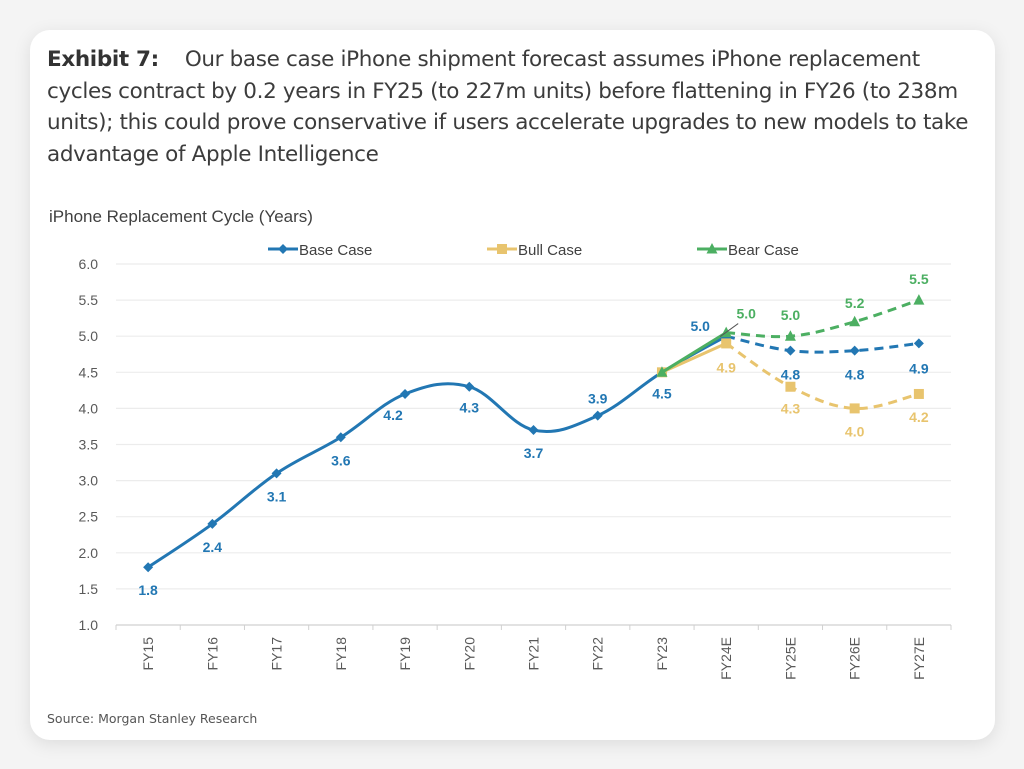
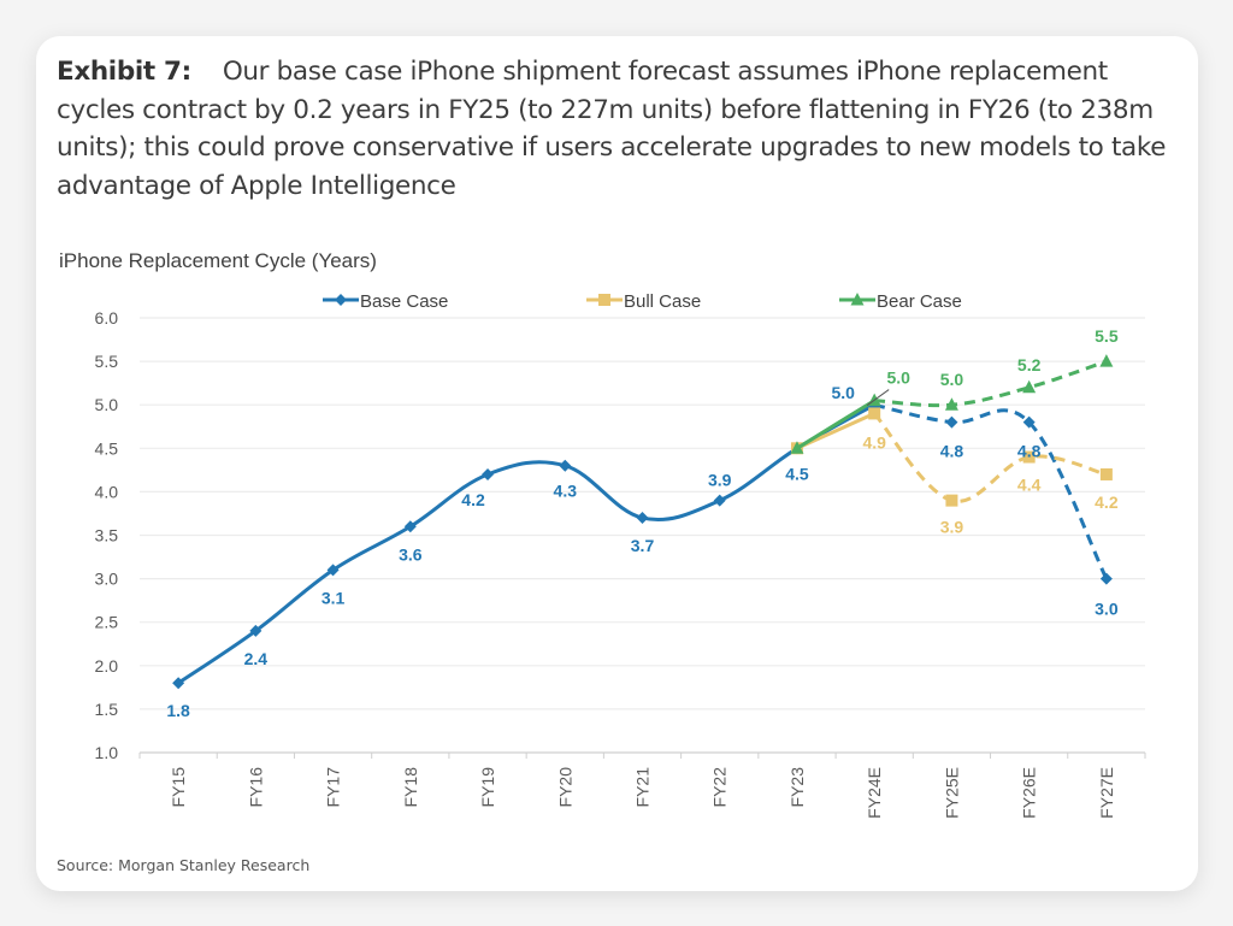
Bull Case/FY25E: 4.3 -> 3.9
Bull Case/FY26E: 4.0 -> 4.4
Base Case/FY27E: 4.9 -> 3.0
